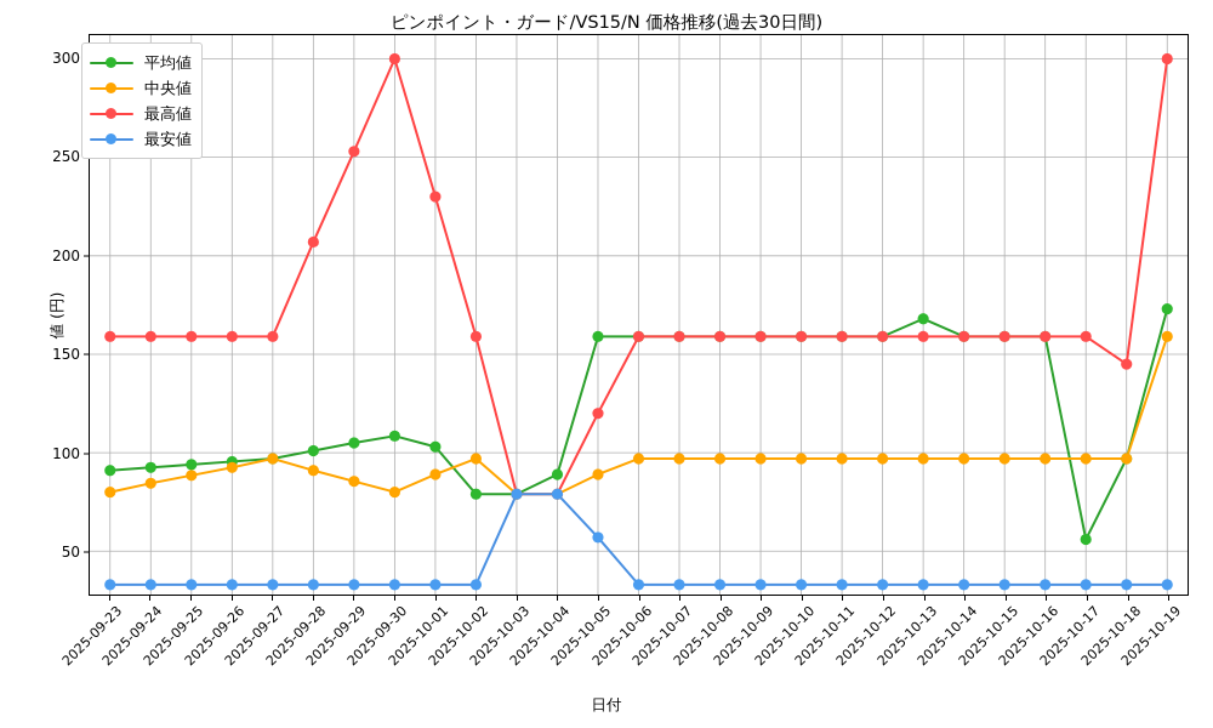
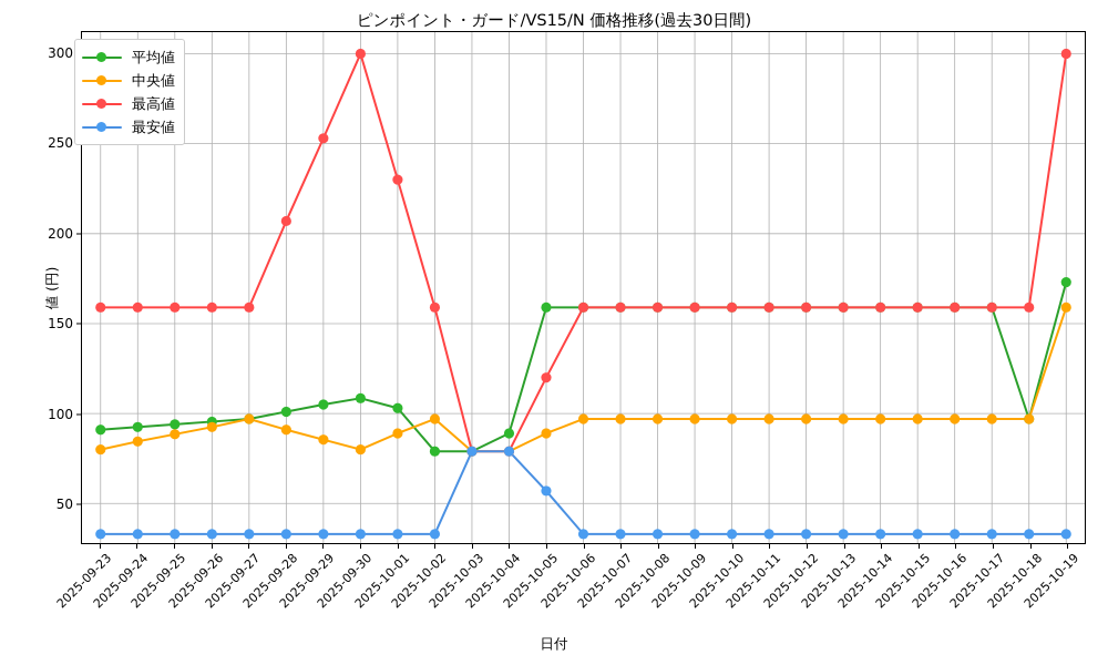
平均値/2025-10-13: 168 -> 159
平均値/2025-10-17: 56 -> 159
最高値/2025-10-18: 145 -> 159
